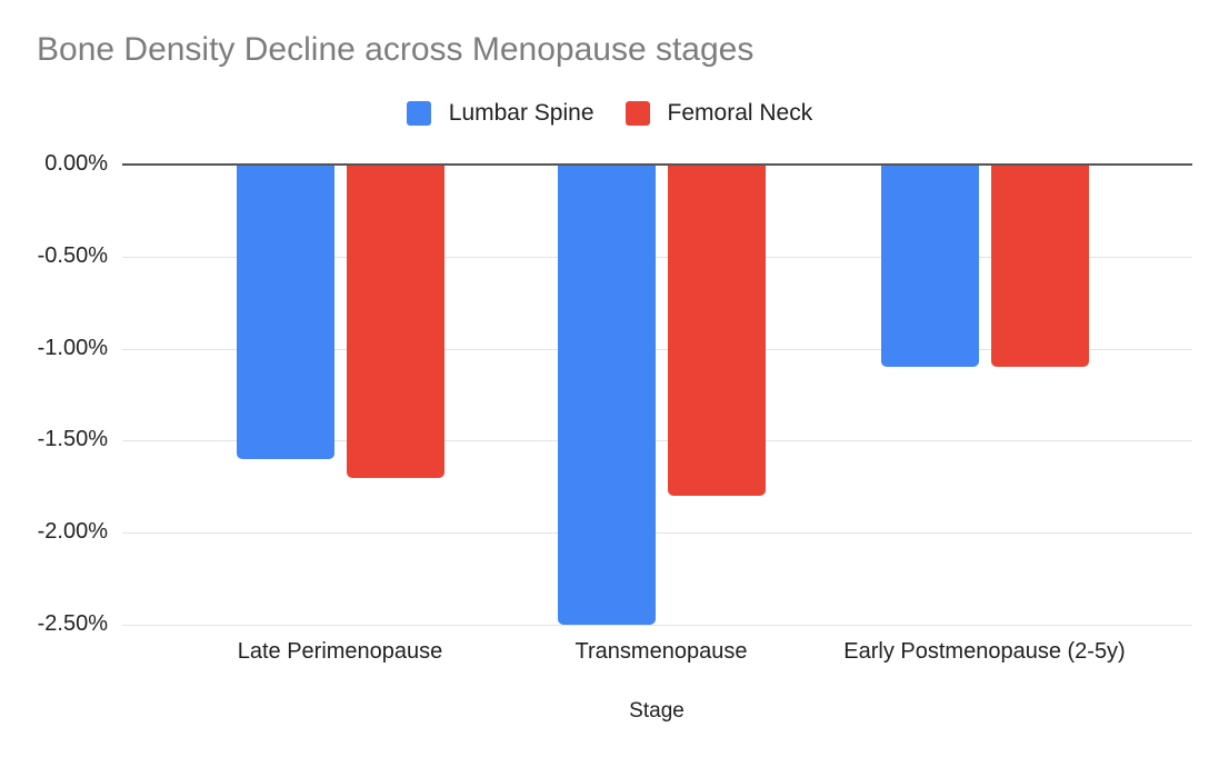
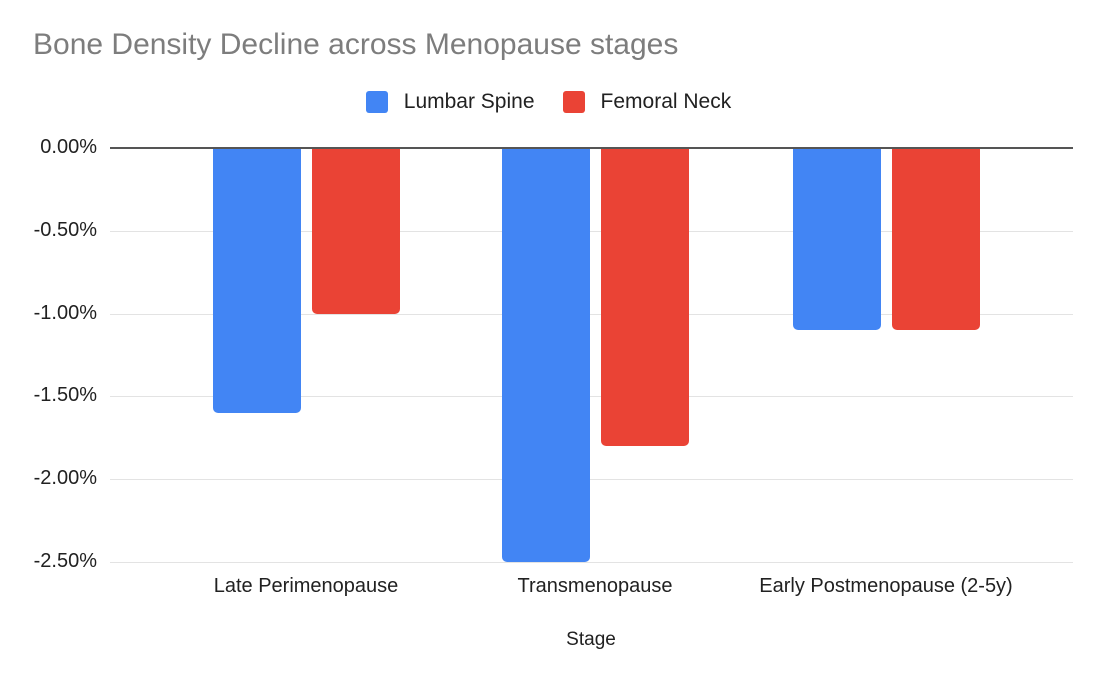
Femoral Neck/Late Perimenopause: -1.7% -> -1.0%
